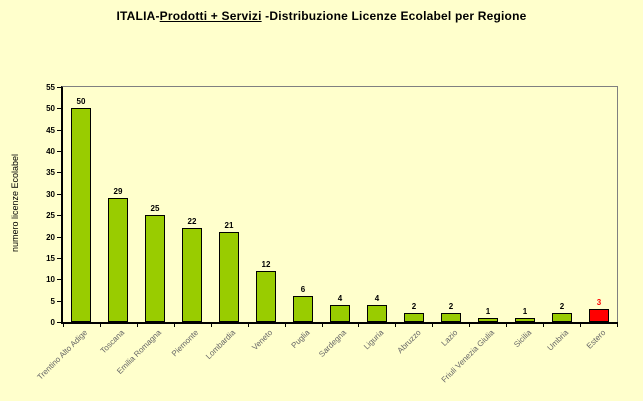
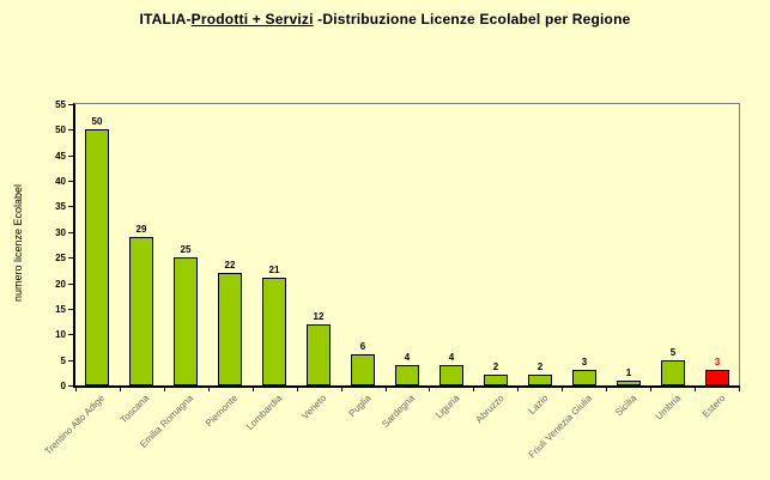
Friuli Venezia Giulia: 1 -> 3
Umbria: 2 -> 5
